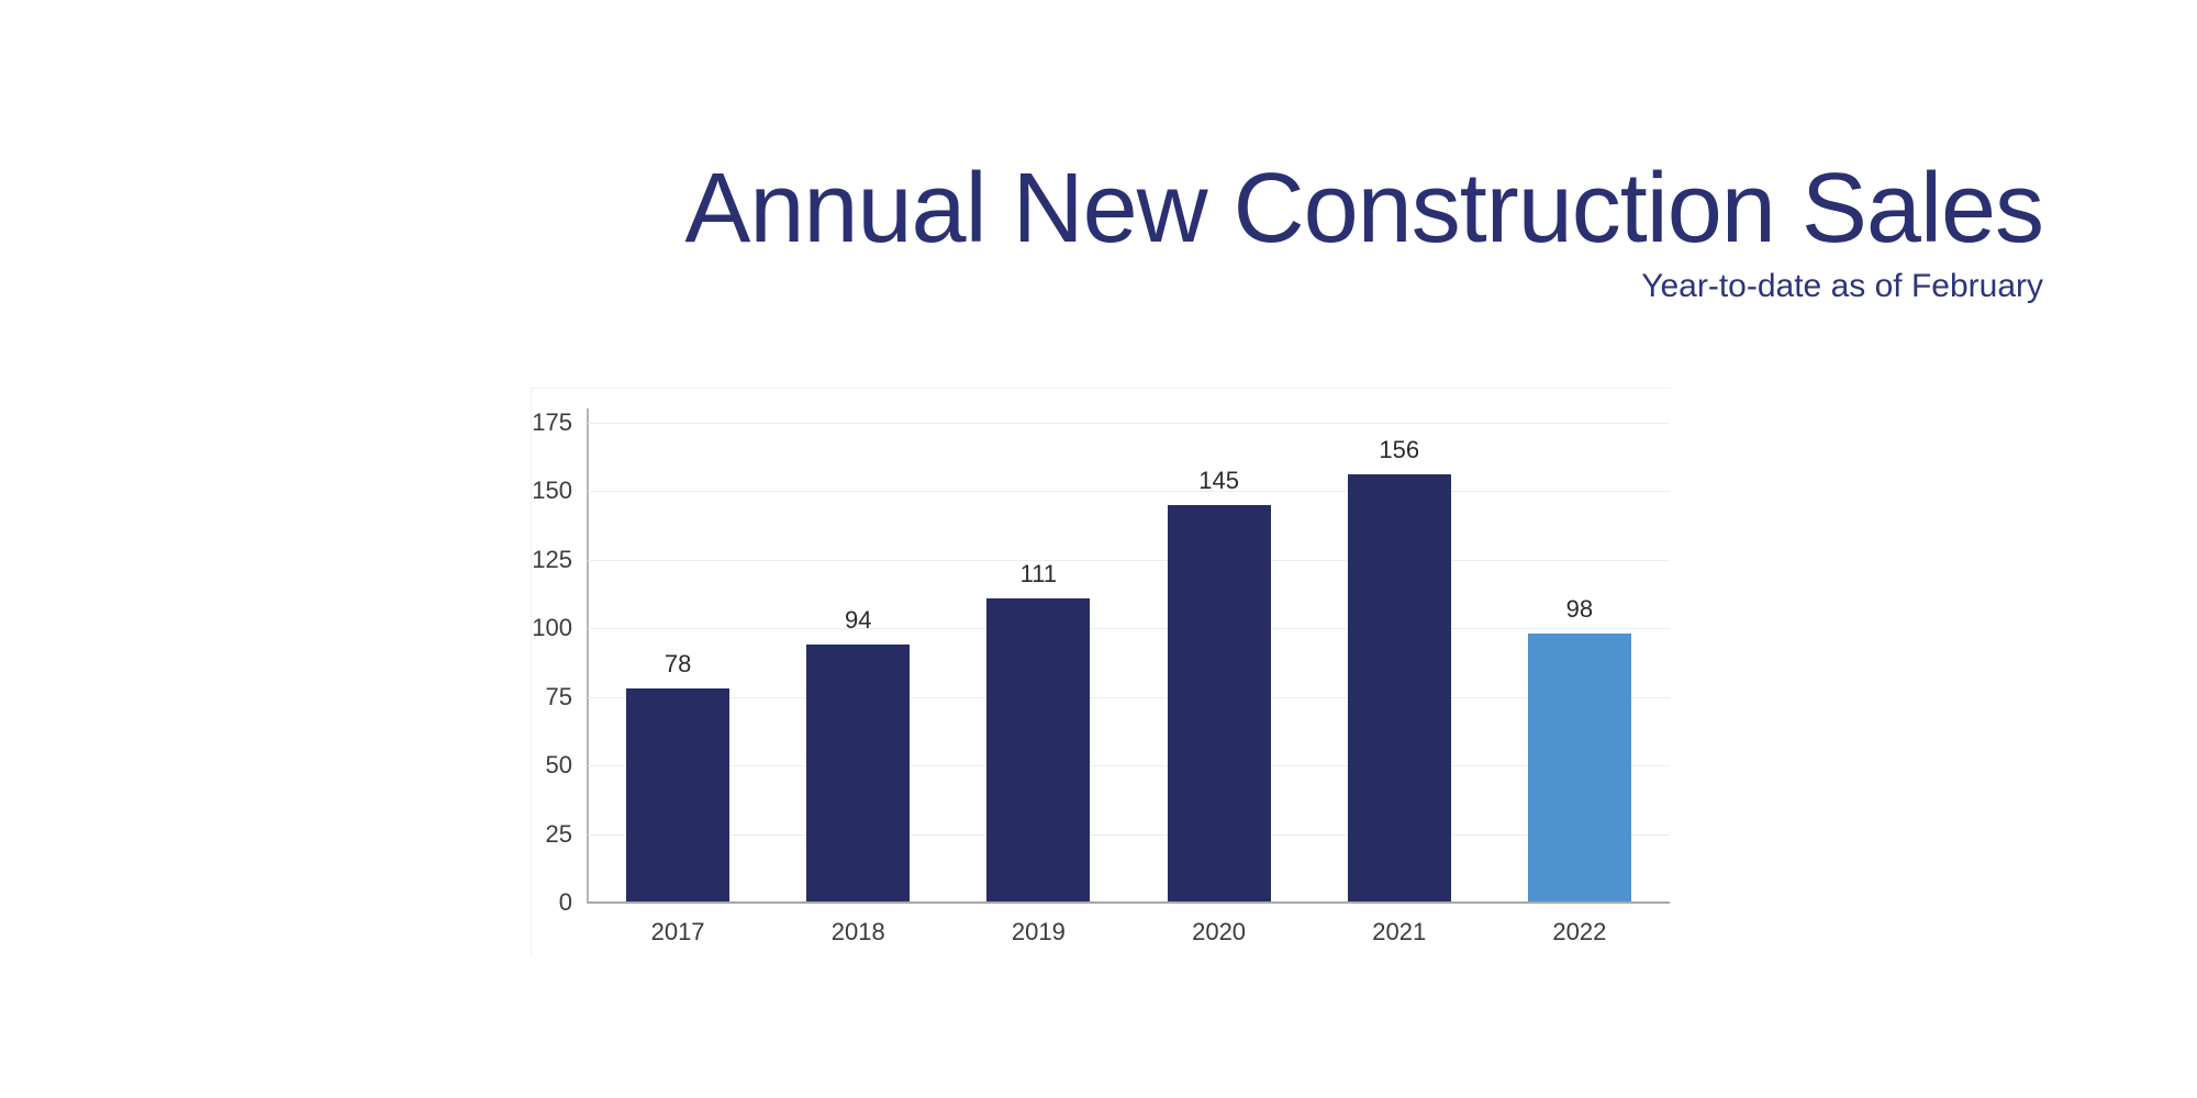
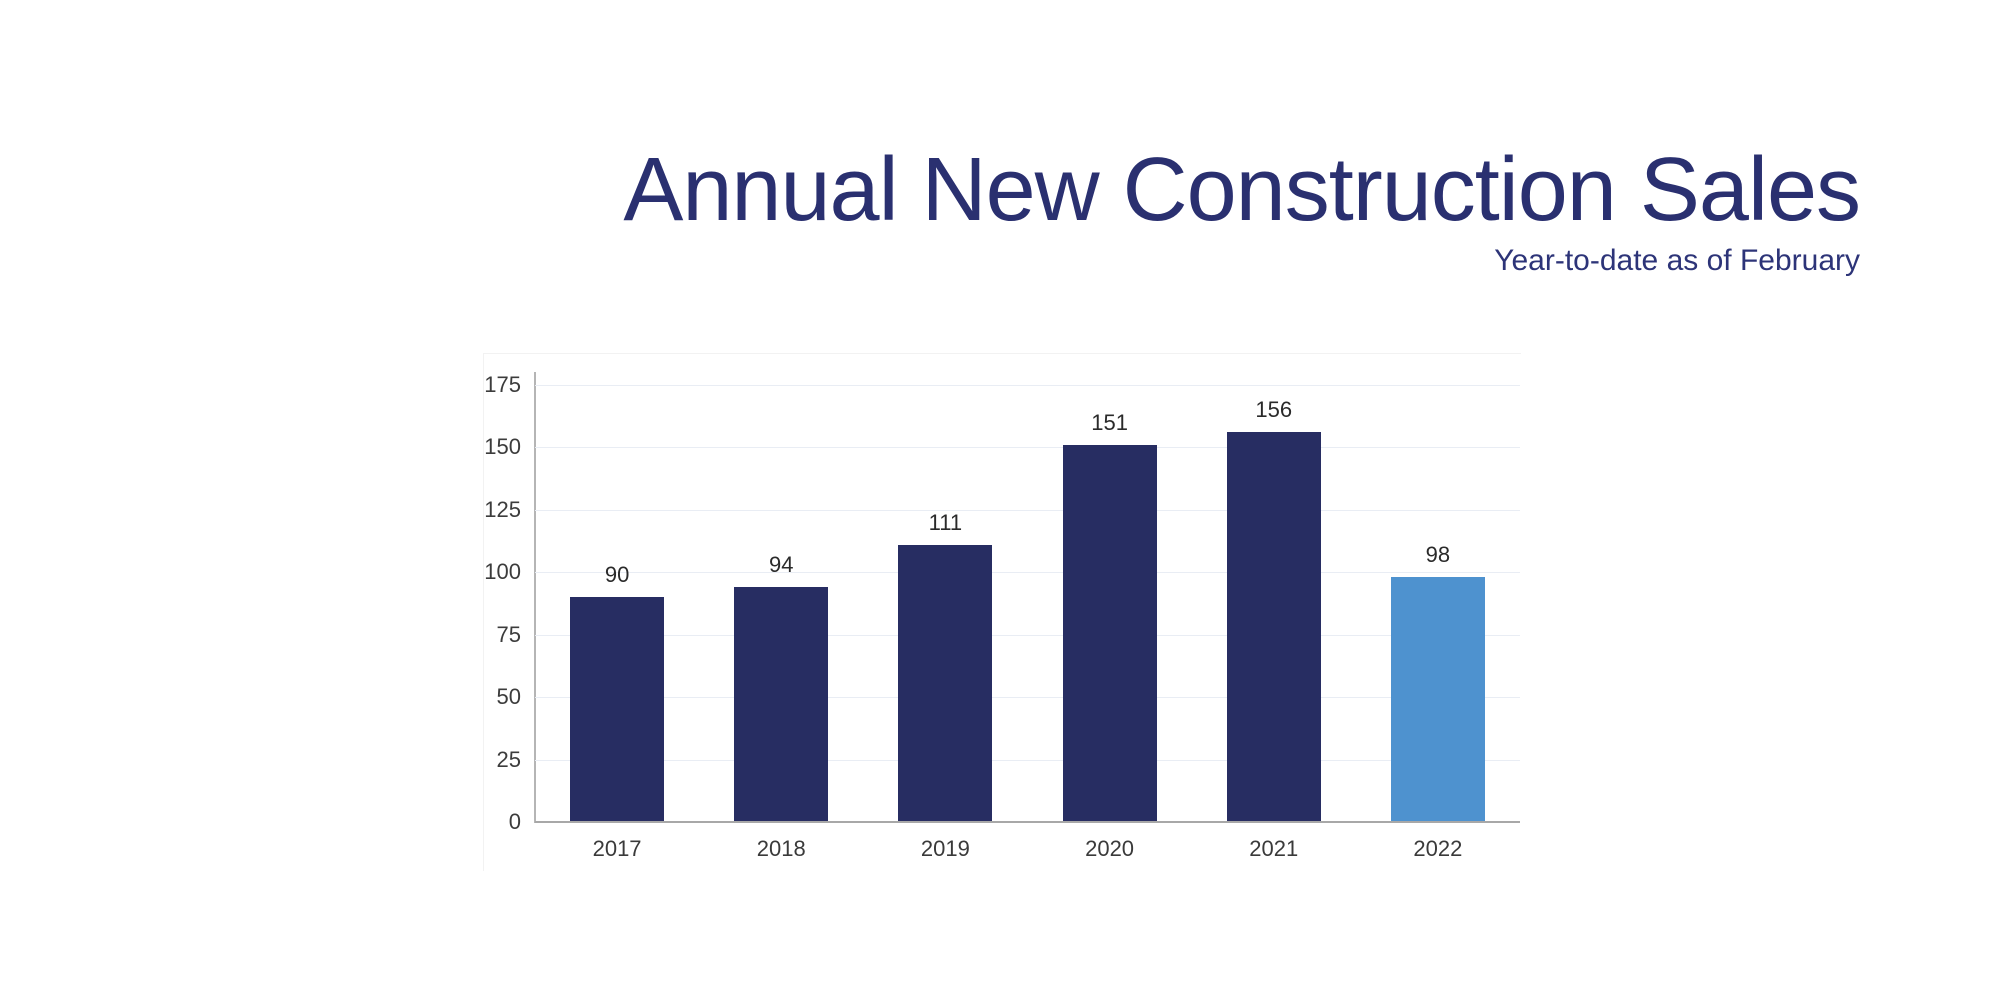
2017: 78 -> 90
2020: 145 -> 151
